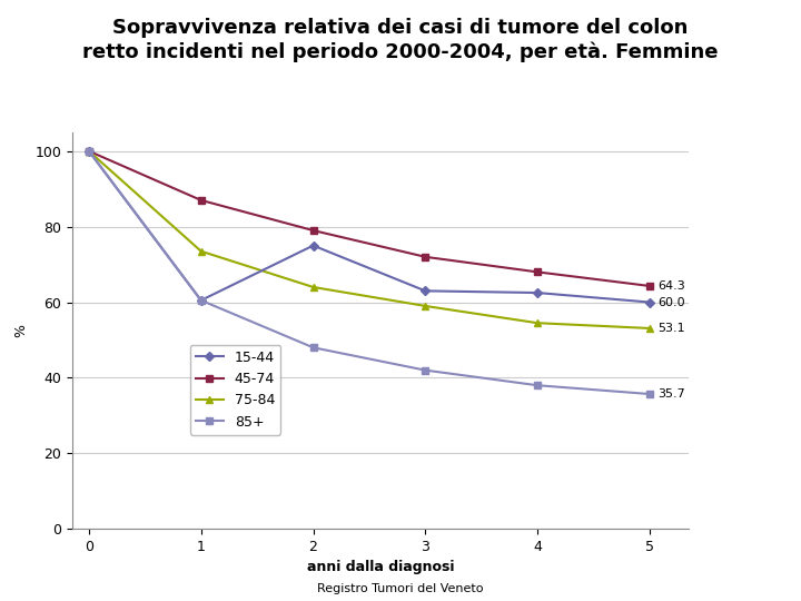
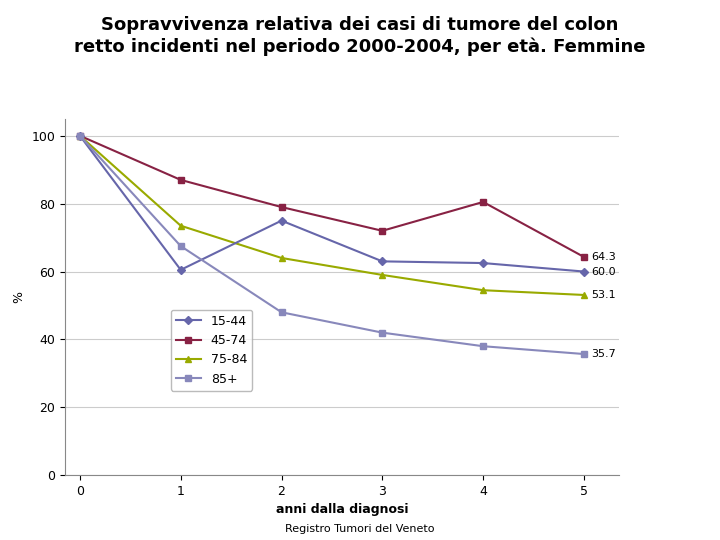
85+/1: 60.5 -> 67.5
45-74/4: 68.0 -> 80.5
